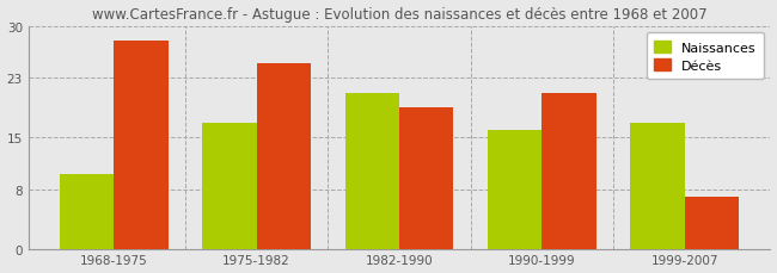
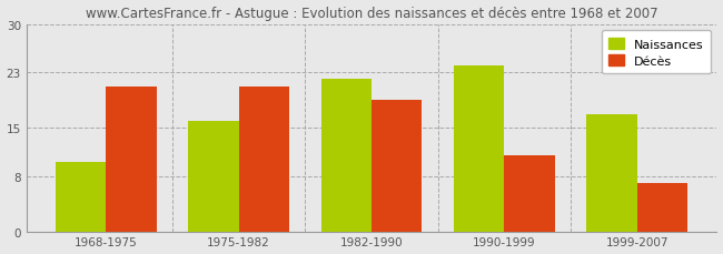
Décès/1968-1975: 28 -> 21
Naissances/1975-1982: 17 -> 16
Décès/1975-1982: 25 -> 21
Naissances/1982-1990: 21 -> 22
Naissances/1990-1999: 16 -> 24
Décès/1990-1999: 21 -> 11
